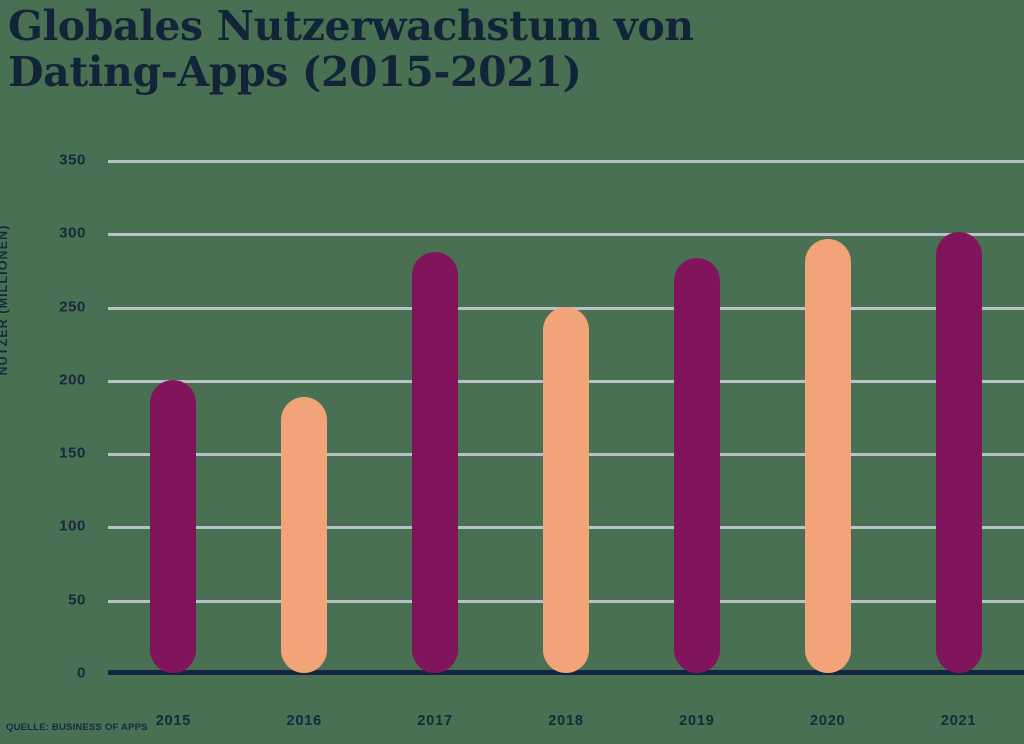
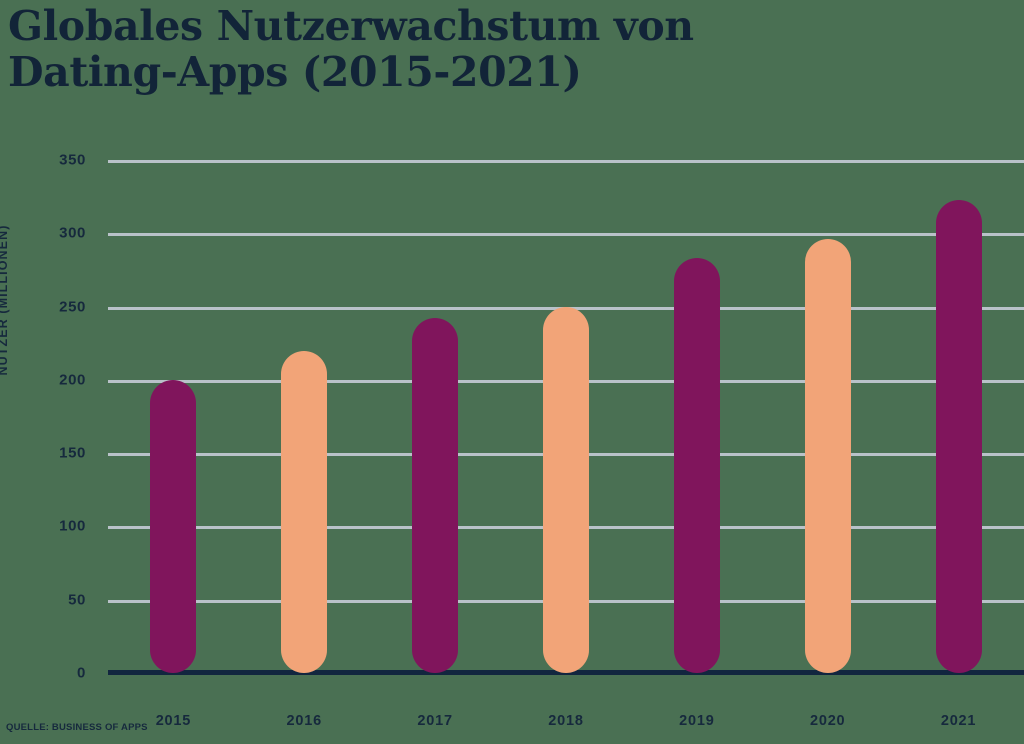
2016: 188 -> 220
2017: 287 -> 242
2021: 301 -> 323
